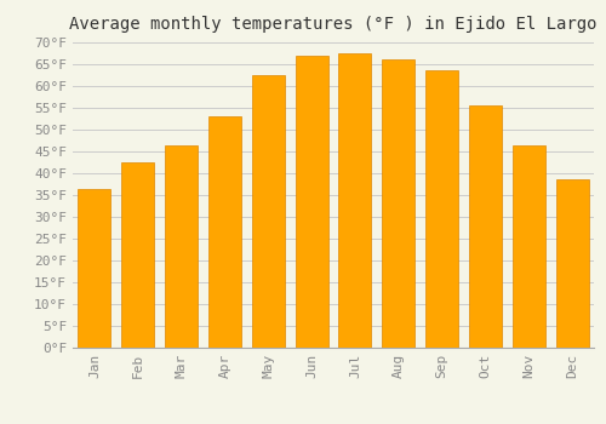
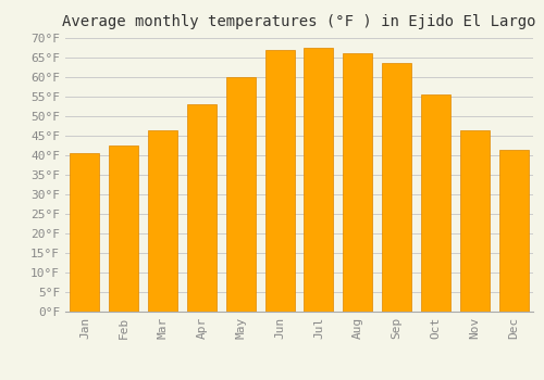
Jan: 36.5°F -> 40.5°F
May: 62.5°F -> 60.0°F
Dec: 38.5°F -> 41.5°F
